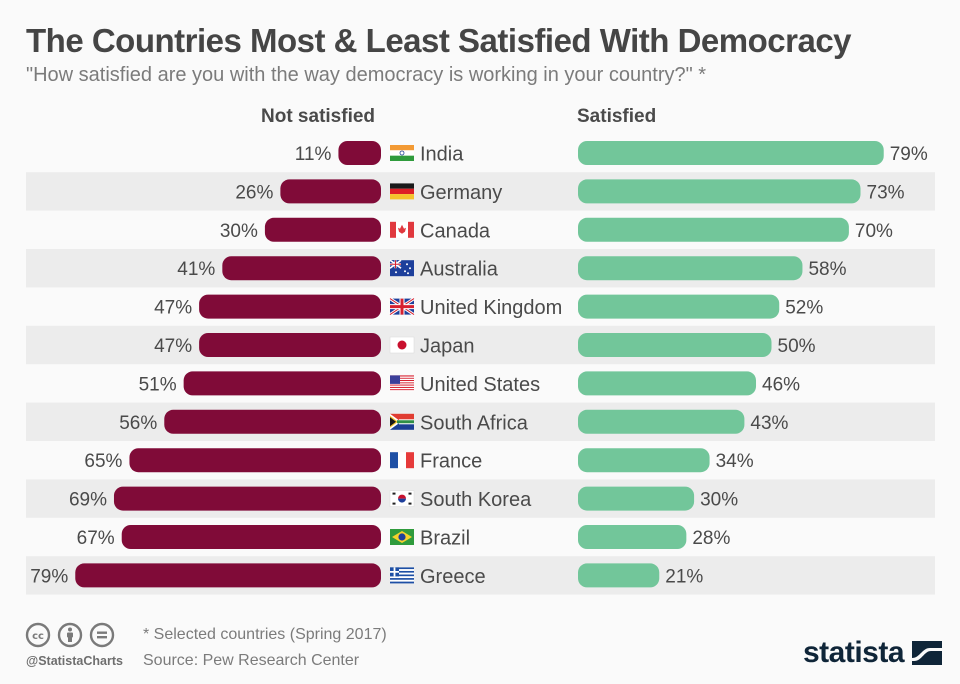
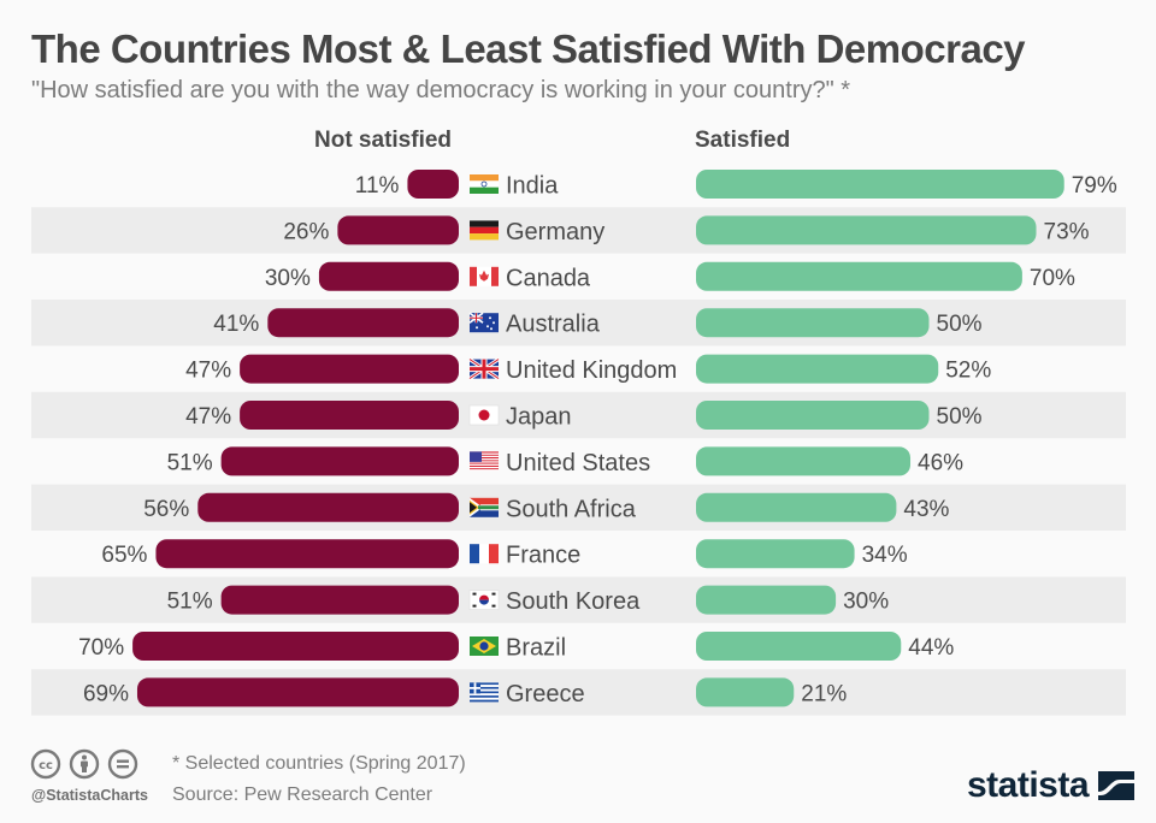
Satisfied/Australia: 58% -> 50%
Not satisfied/South Korea: 69% -> 51%
Not satisfied/Brazil: 67% -> 70%
Satisfied/Brazil: 28% -> 44%
Not satisfied/Greece: 79% -> 69%
